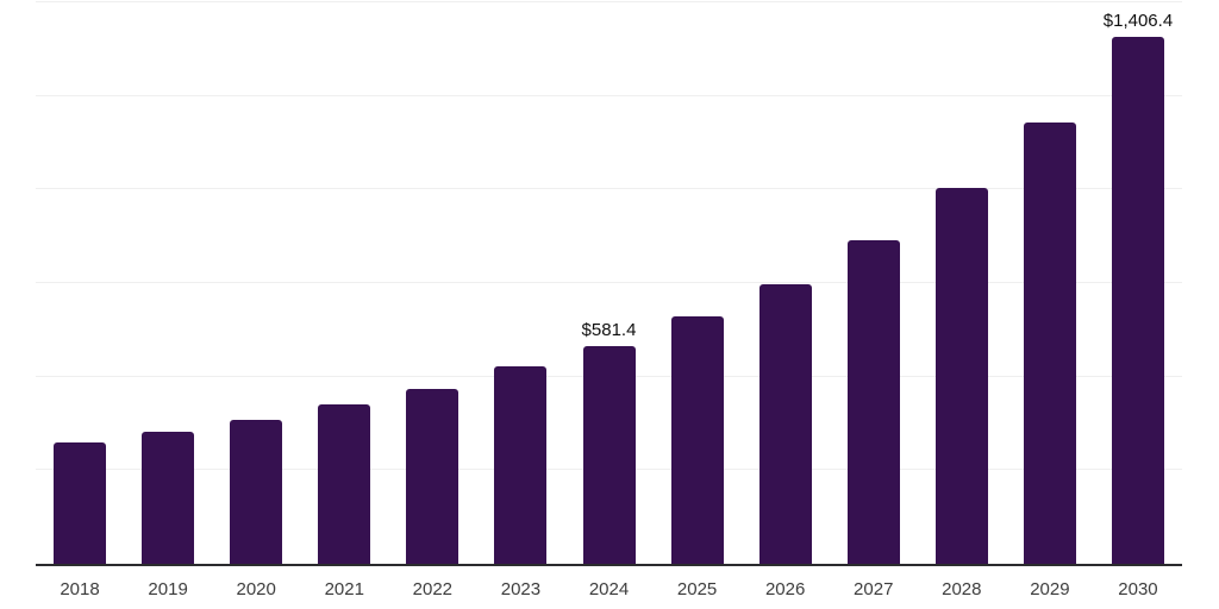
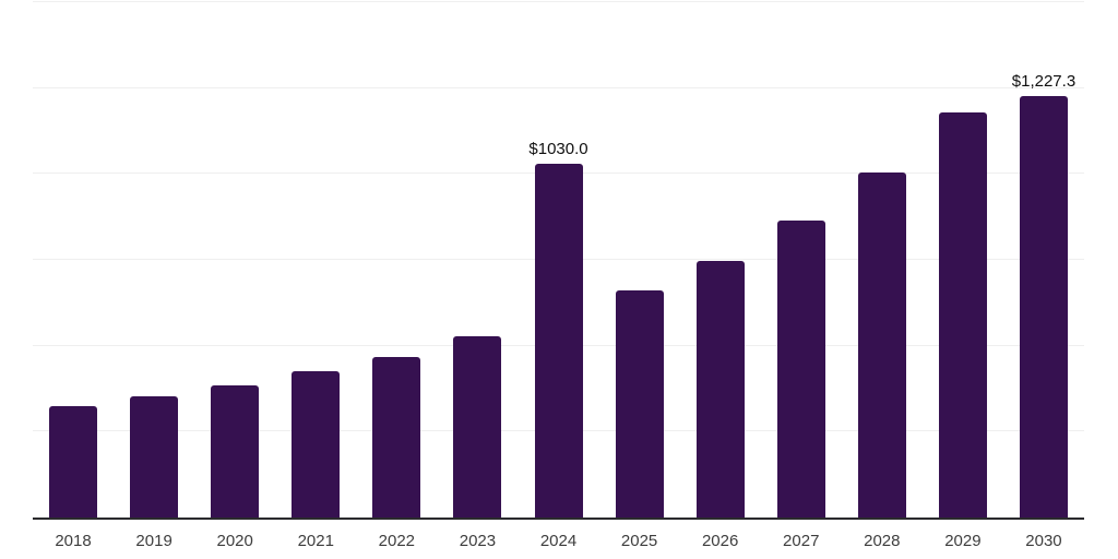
2024: $581.4 -> $1030.0
2030: $1,406.4 -> $1,227.3
